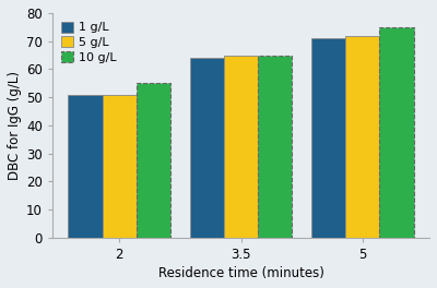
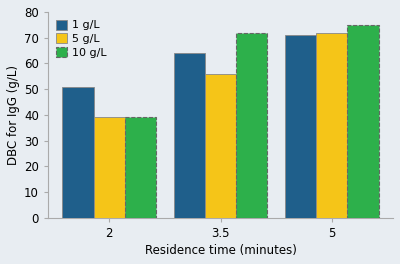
5 g/L/2: 51 -> 39
10 g/L/2: 55 -> 39
5 g/L/3.5: 65 -> 56
10 g/L/3.5: 65 -> 72
